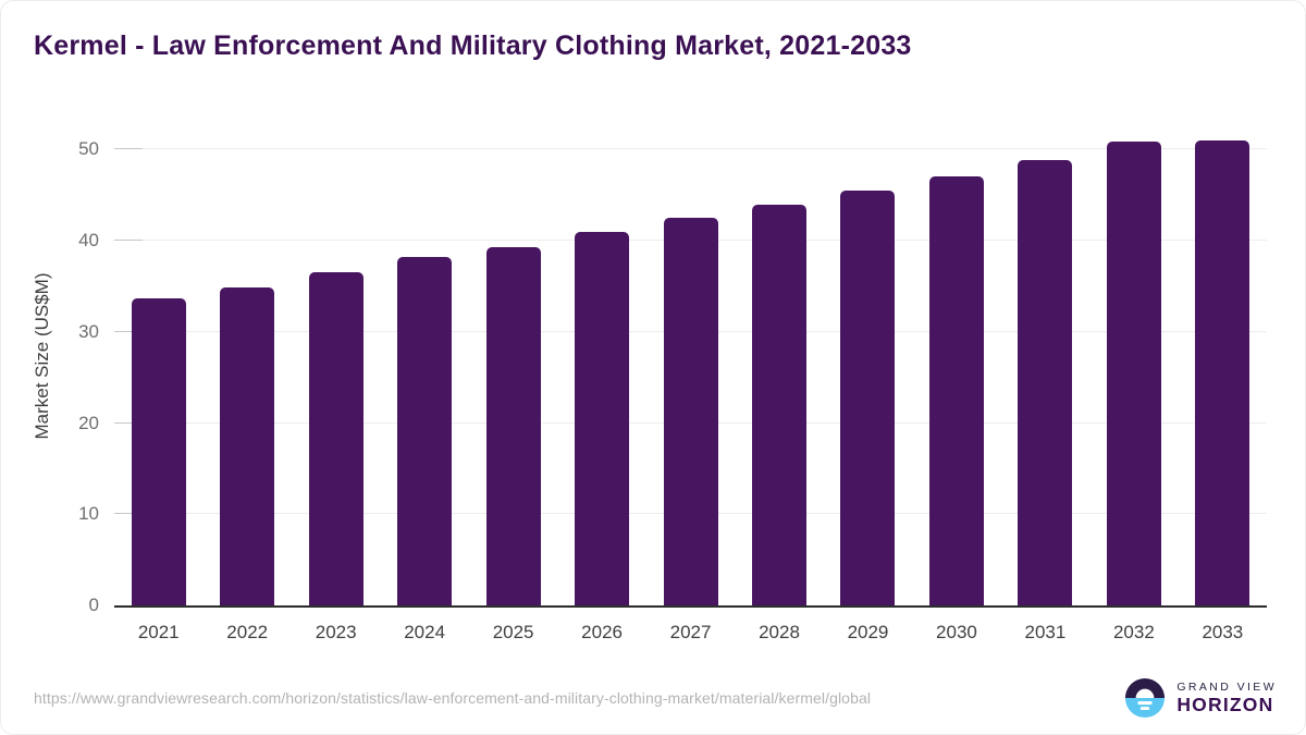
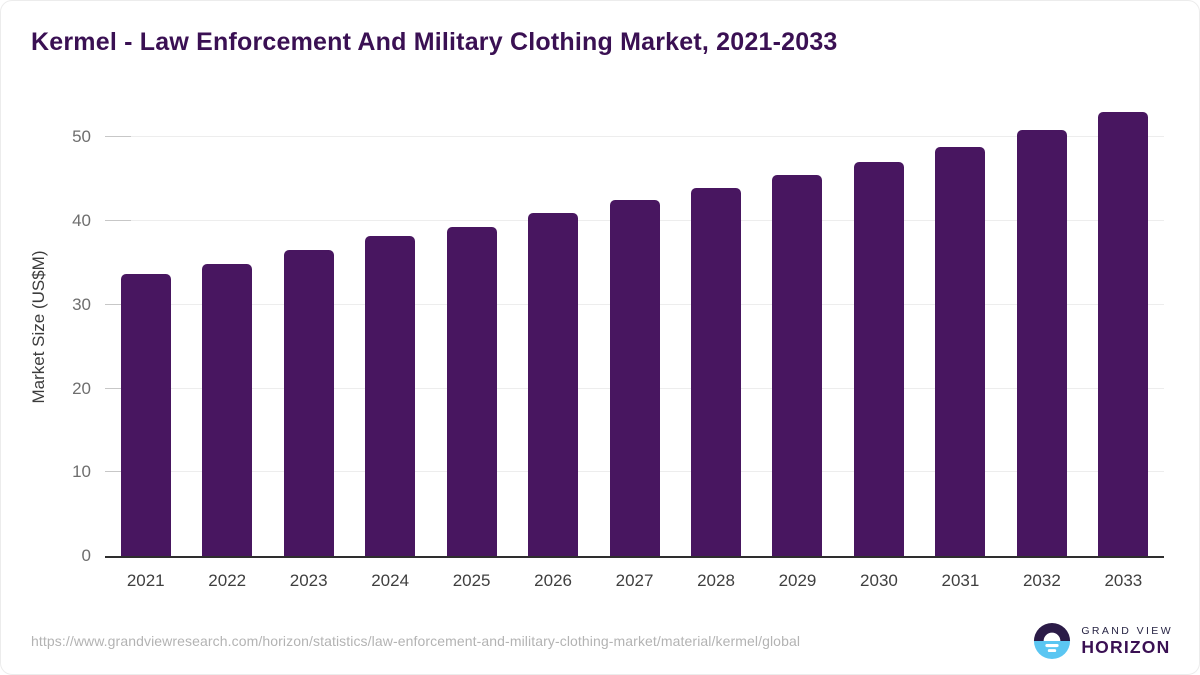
2033: 51 -> 53
